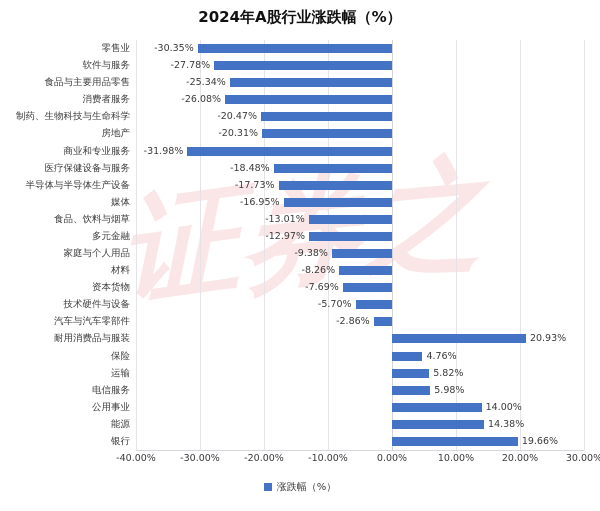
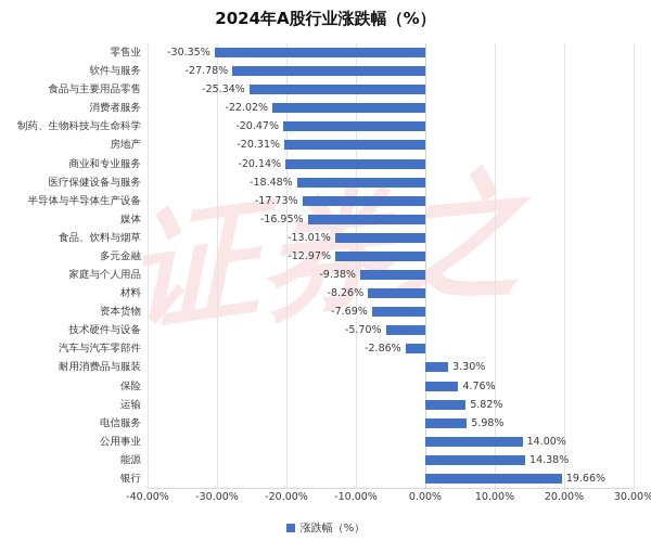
消费者服务: -26.08% -> -22.02%
商业和专业服务: -31.98% -> -20.14%
耐用消费品与服装: 20.93% -> 3.30%
